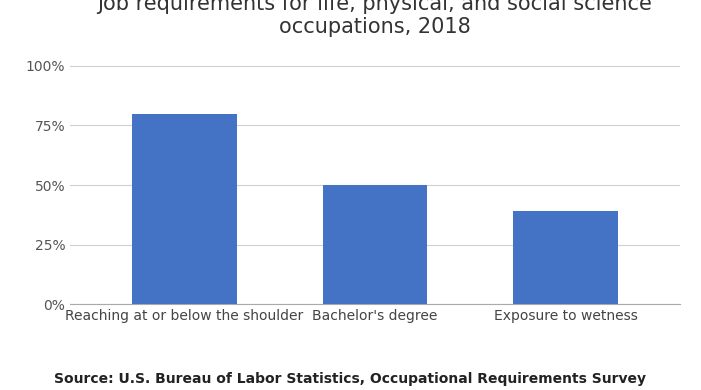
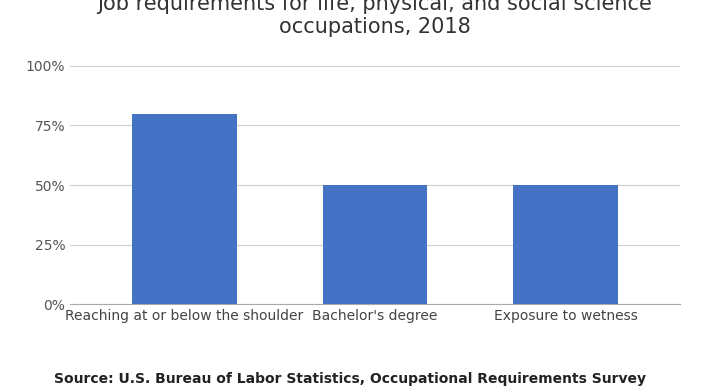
Exposure to wetness: 39% -> 50%
